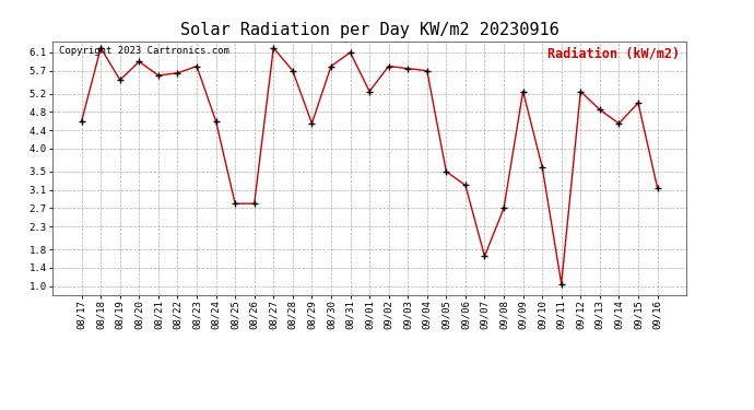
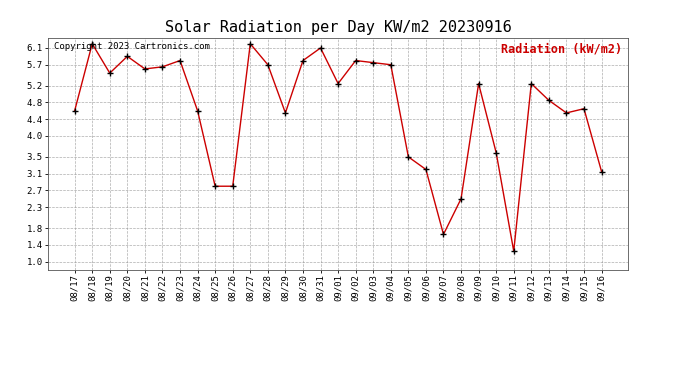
09/08: 2.70 -> 2.50
09/11: 1.05 -> 1.25
09/15: 5.00 -> 4.65
